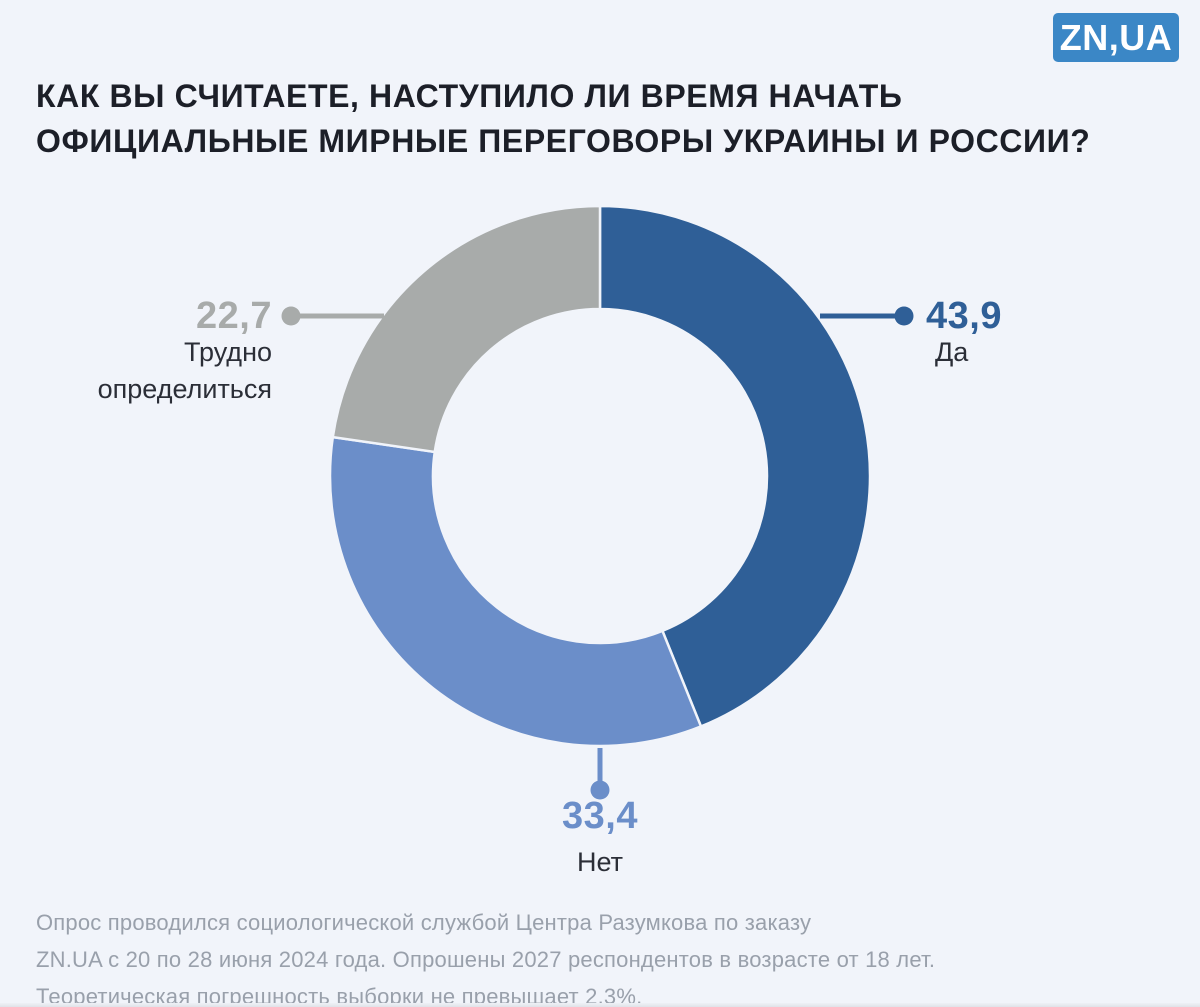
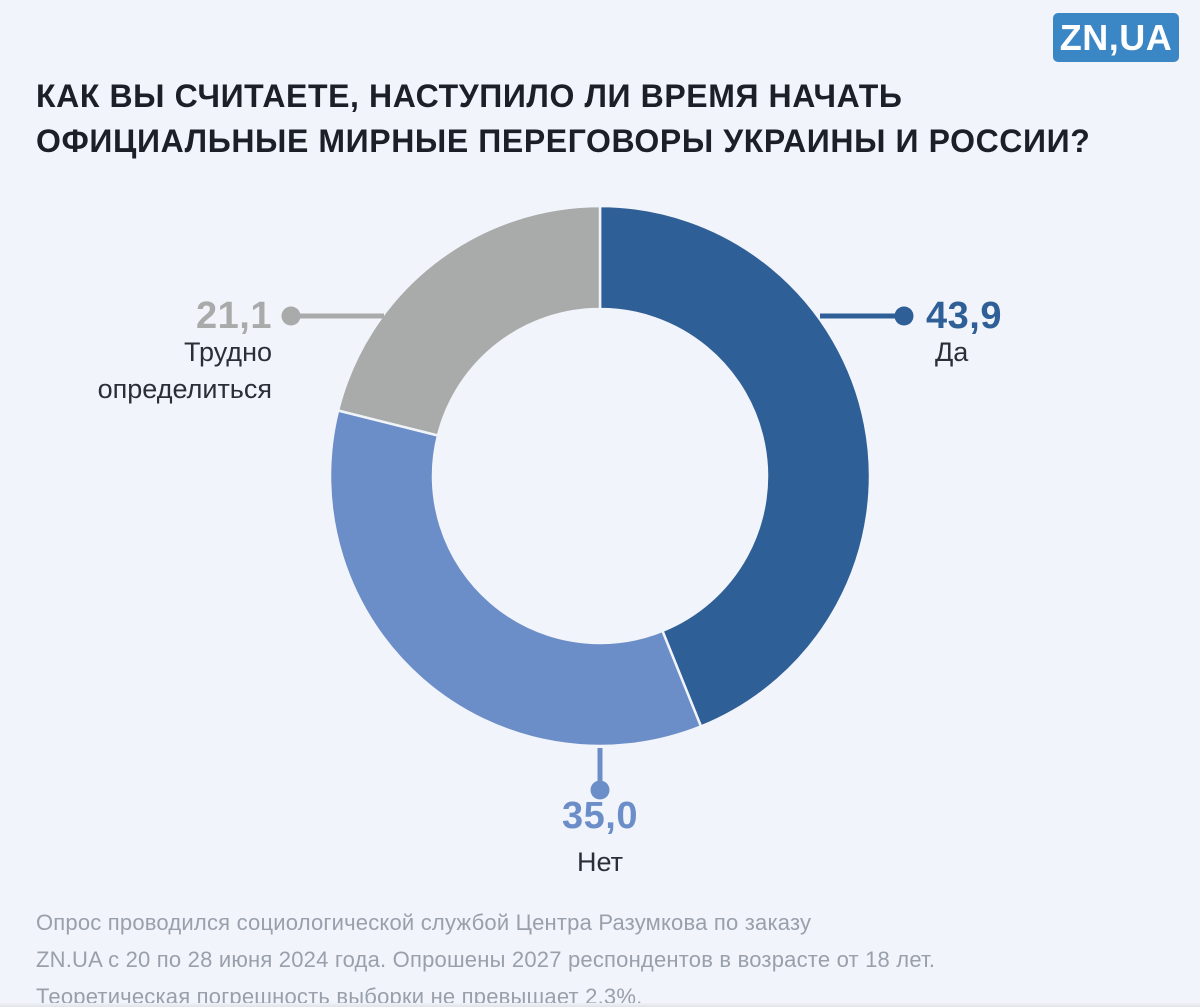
Нет: 33,4 -> 35,0
Трудно определиться: 22,7 -> 21,1
